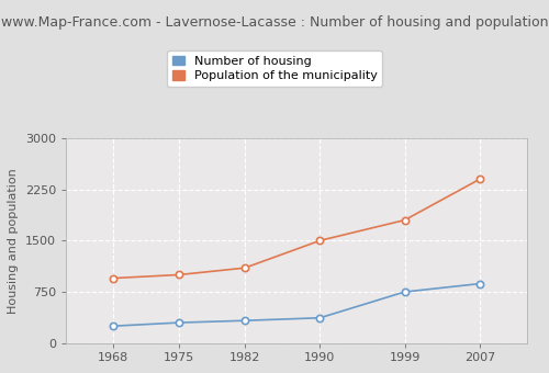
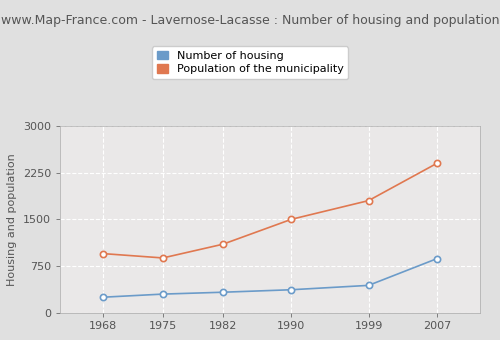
Population of the municipality/1975: 1000 -> 880
Number of housing/1999: 750 -> 440
